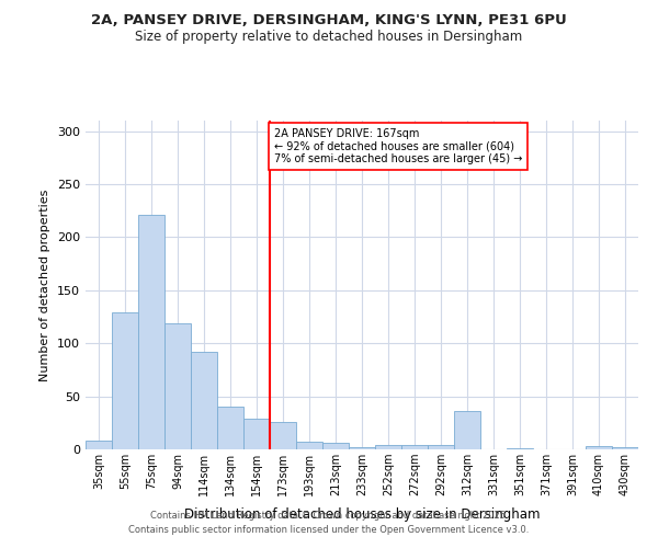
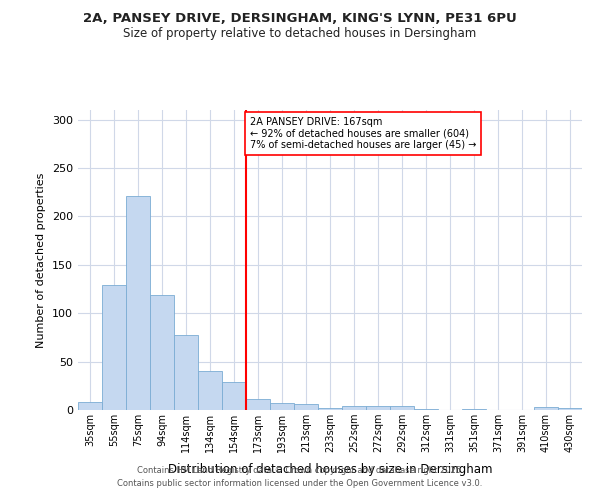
114sqm: 92 -> 77
173sqm: 26 -> 11
312sqm: 36 -> 1
